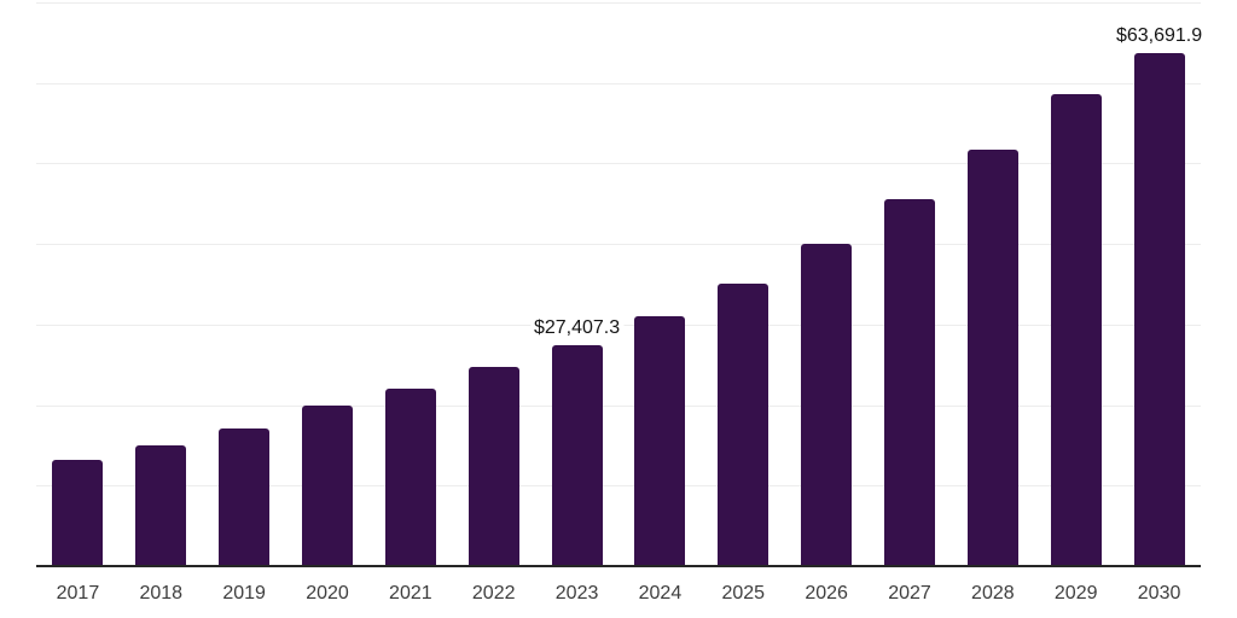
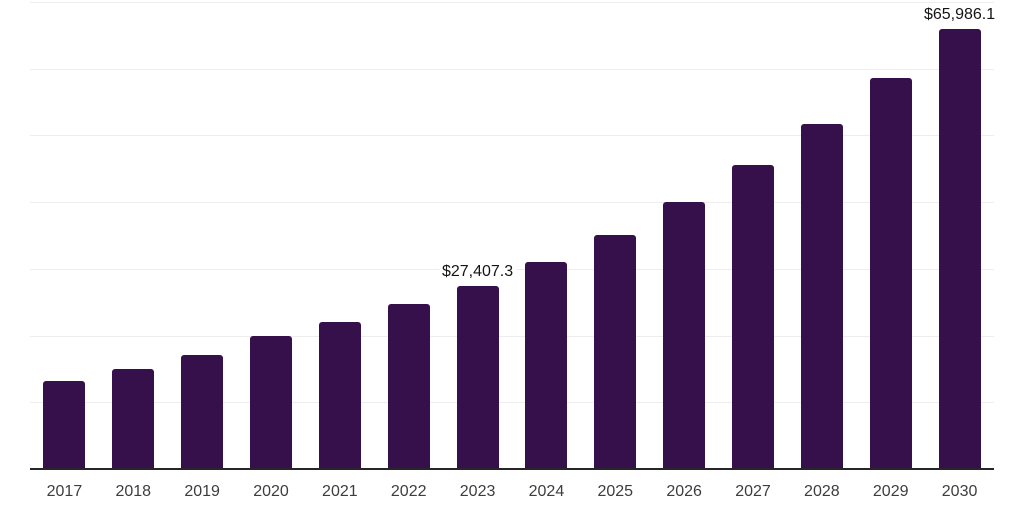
2030: $63,691.9 -> $65,986.1
